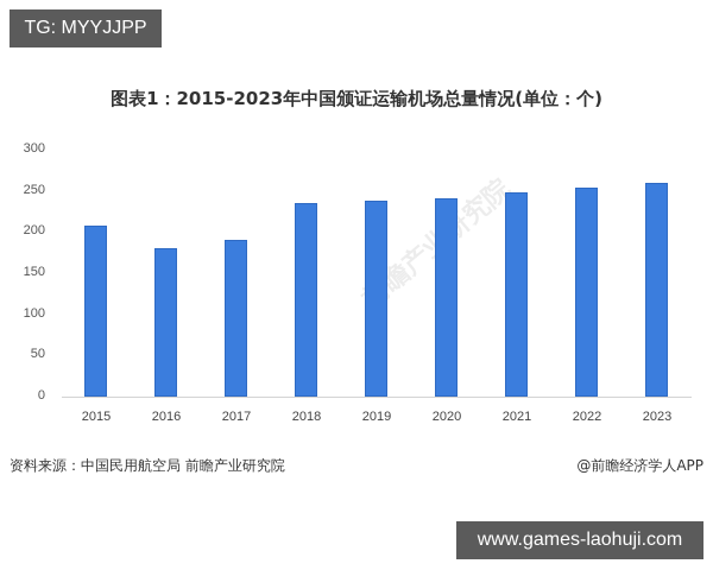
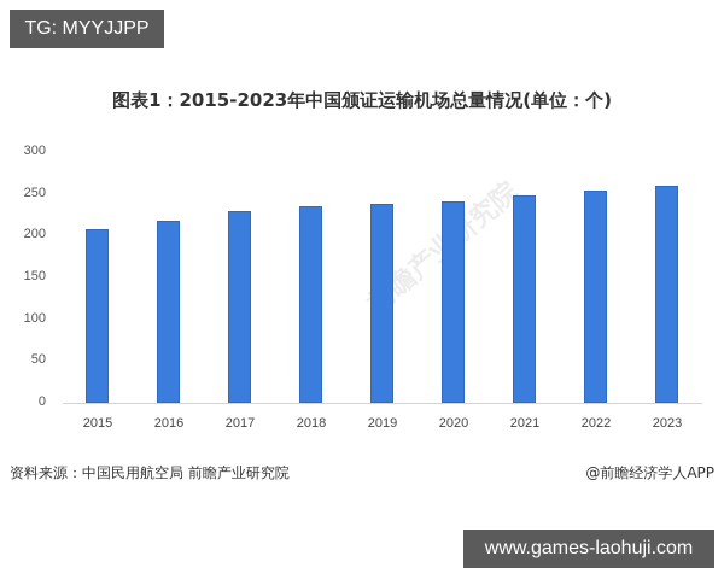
2016: 180 -> 220
2017: 190 -> 230
